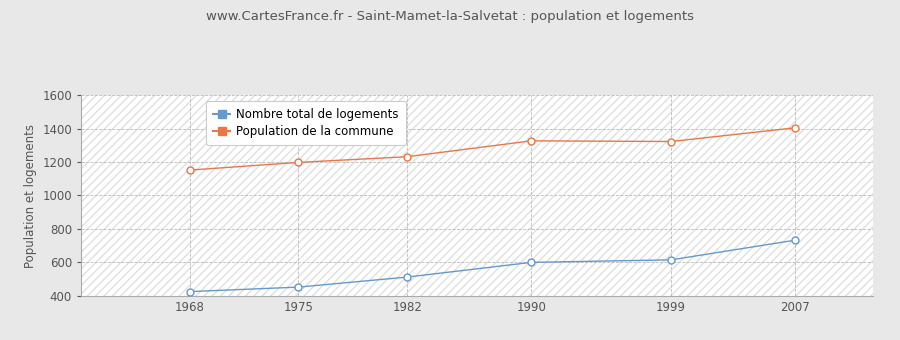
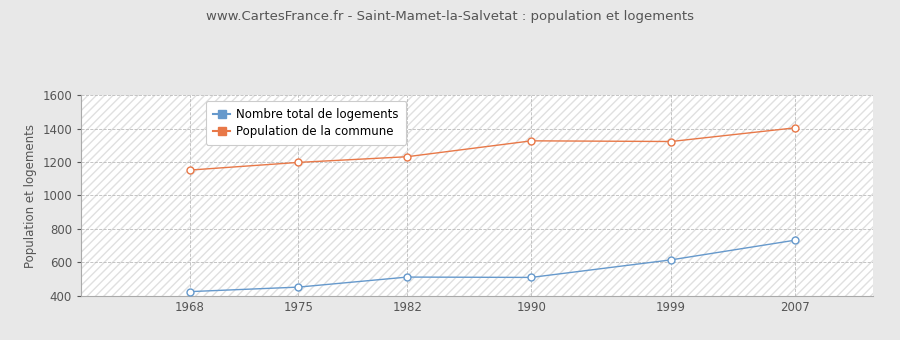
Nombre total de logements/1990: 600 -> 510
